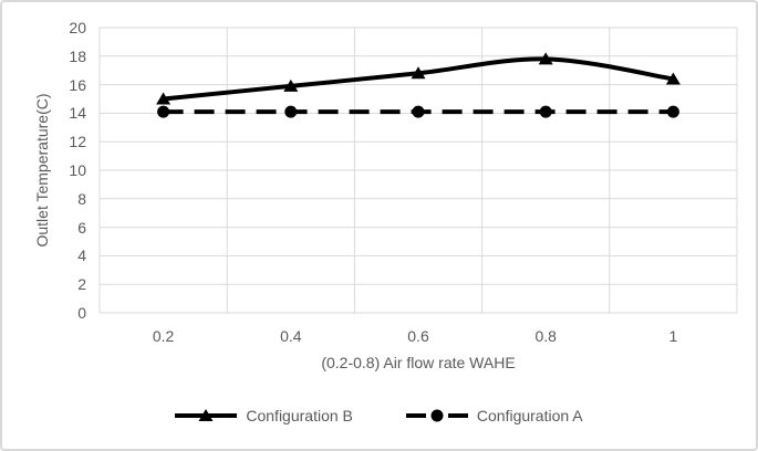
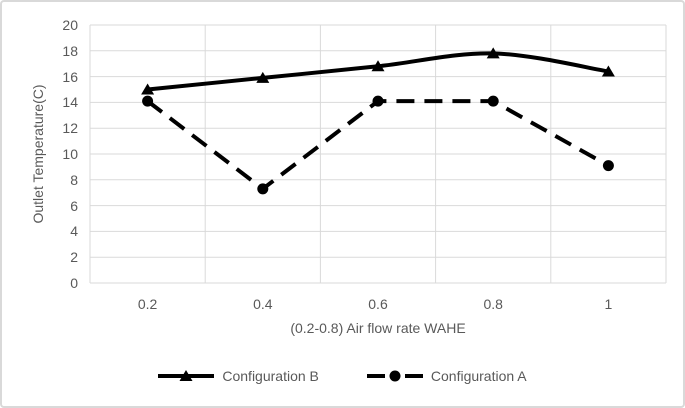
Configuration A/0.4: 14.1 -> 7.3
Configuration A/1: 14.1 -> 9.1
